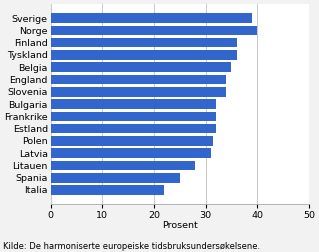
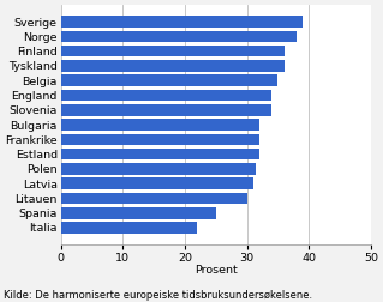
Norge: 40.0 -> 38.0
Litauen: 28.0 -> 30.0
